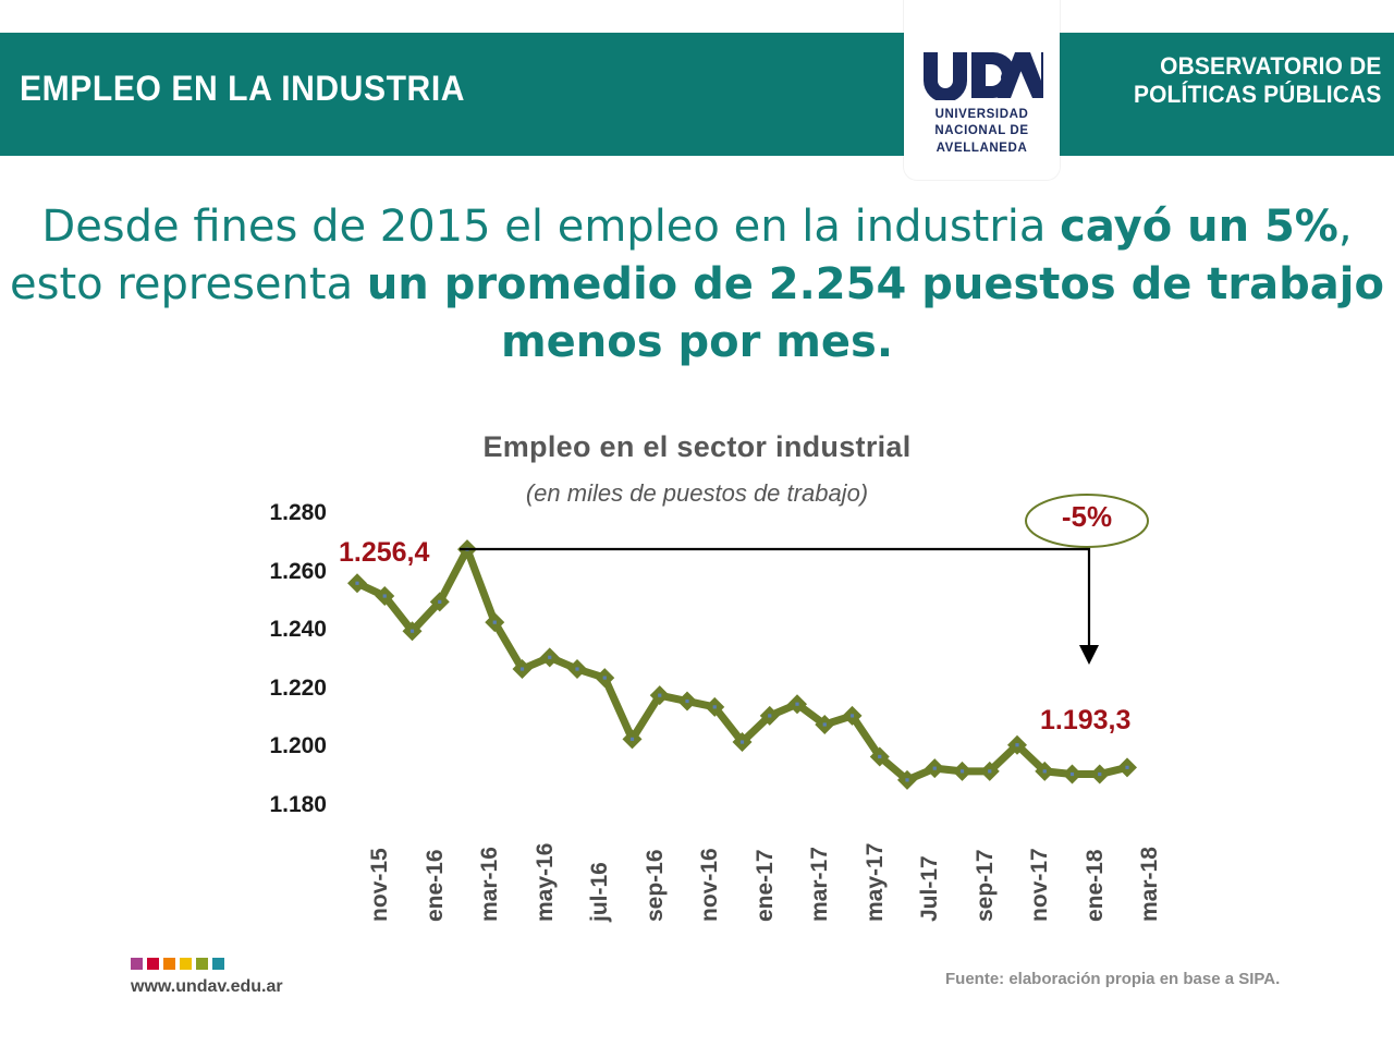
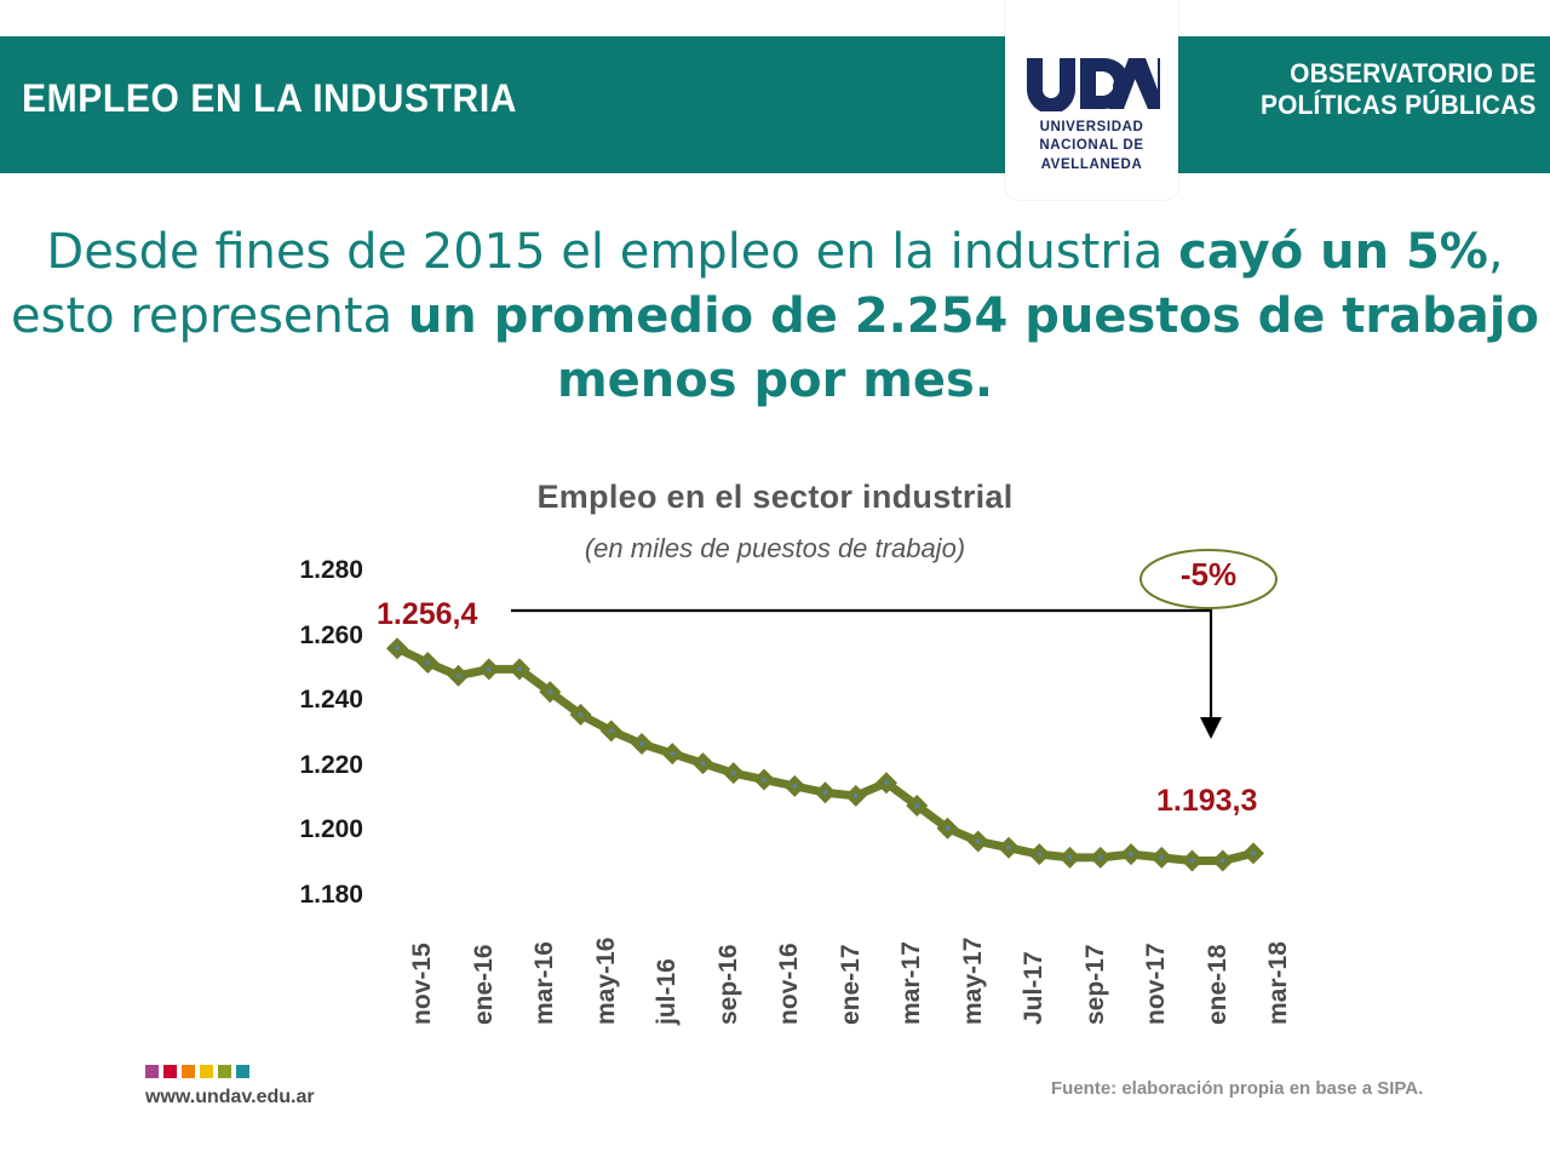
ene-16: 1240 -> 1248
mar-16: 1268 -> 1250
may-16: 1227 -> 1236
sep-16: 1203 -> 1221
ene-17: 1202 -> 1212
may-17: 1211 -> 1201
Jul-17: 1189 -> 1195
nov-17: 1201 -> 1193
